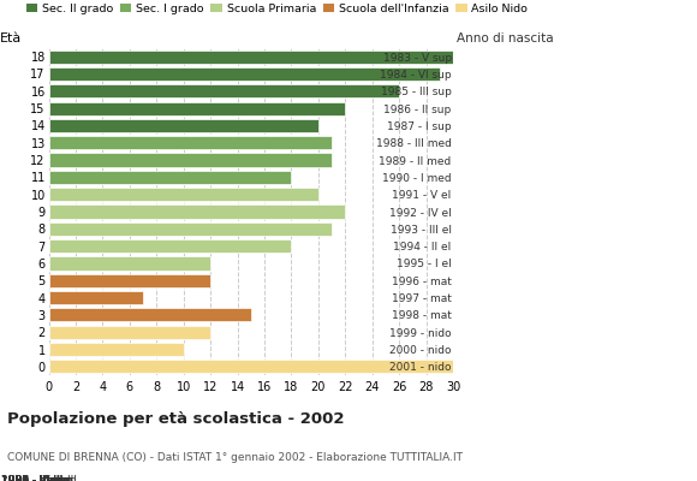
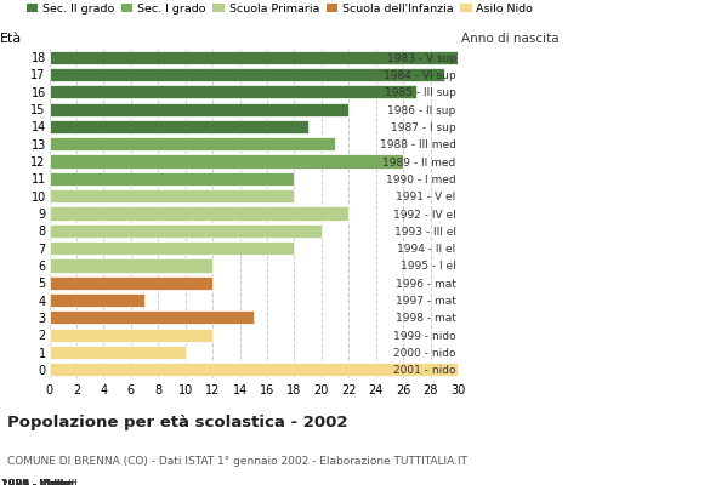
16: 26 -> 27
14: 20 -> 19
12: 21 -> 26
10: 20 -> 18
8: 21 -> 20
